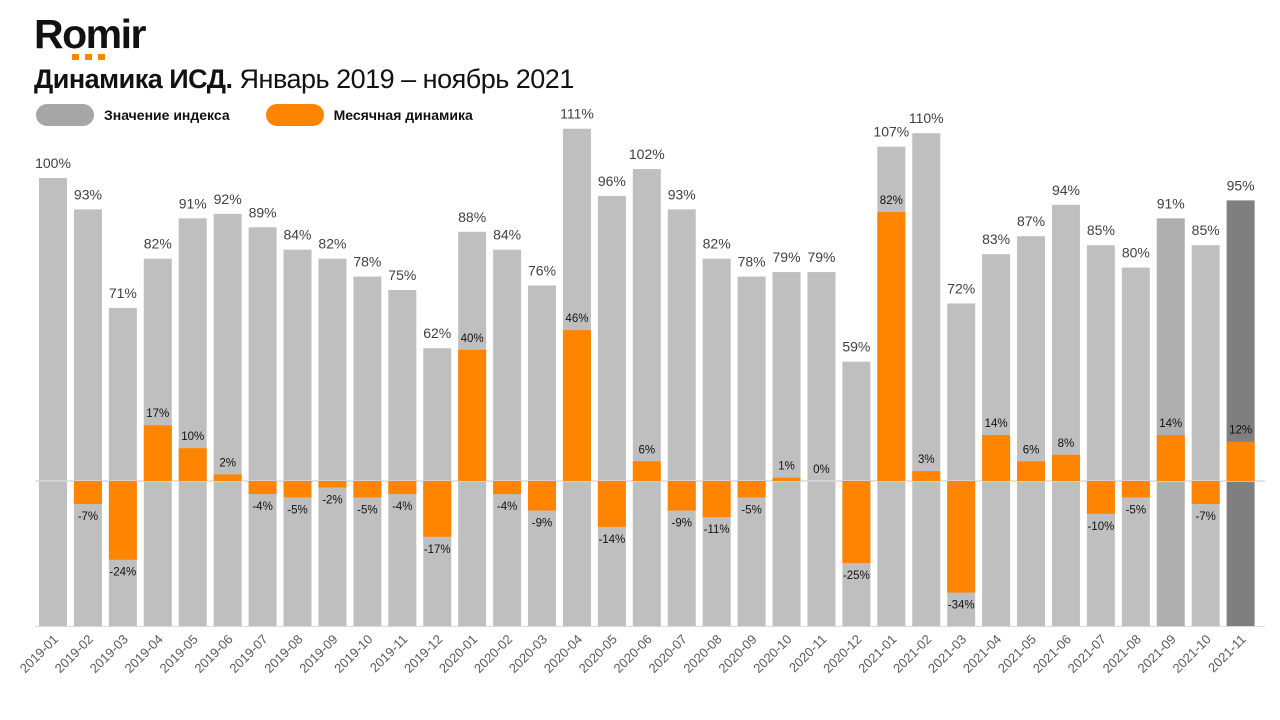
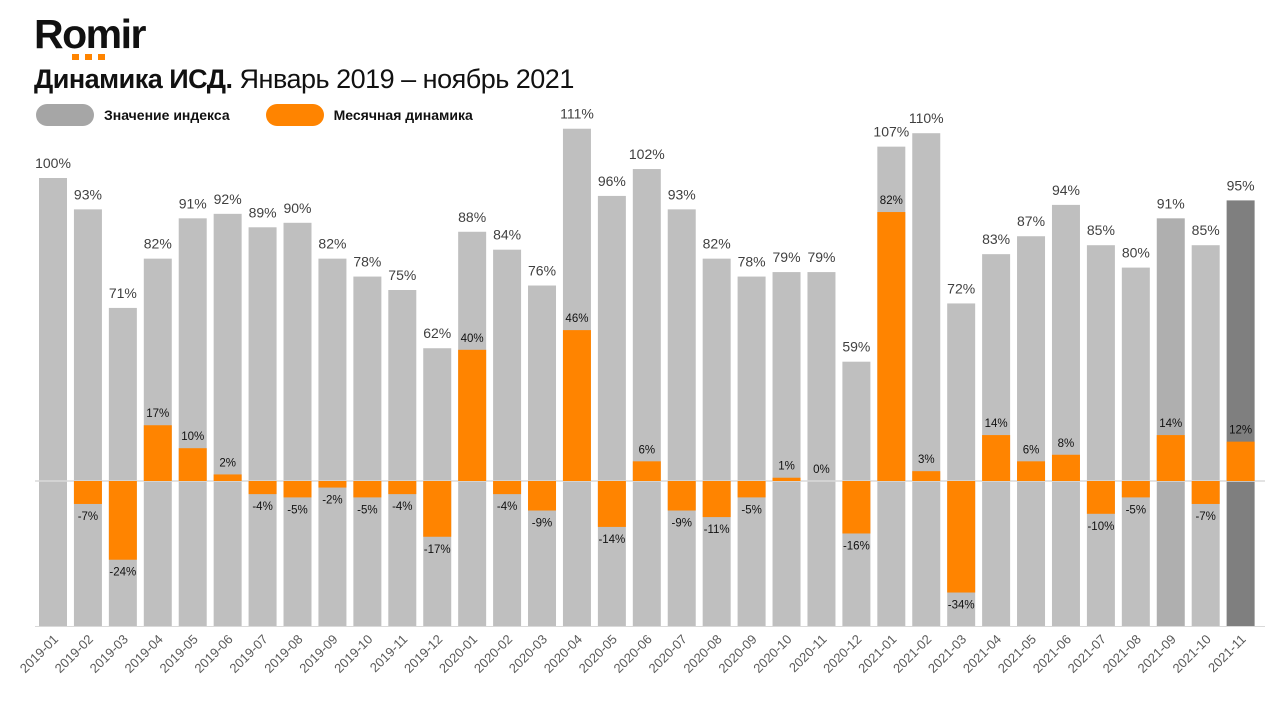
Значение индекса/2019-08: 84% -> 90%
Месячная динамика/2020-12: -25% -> -16%
